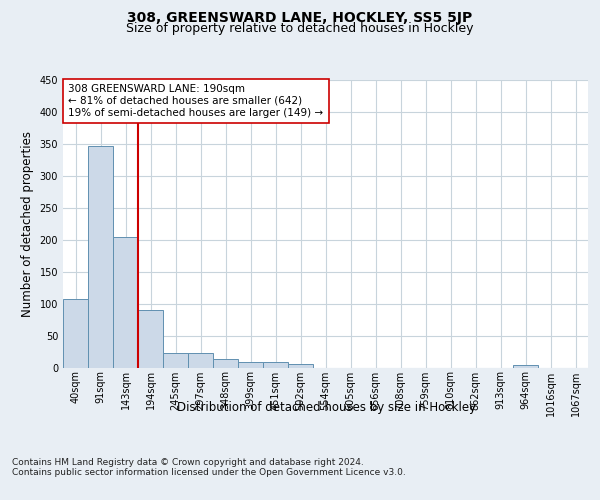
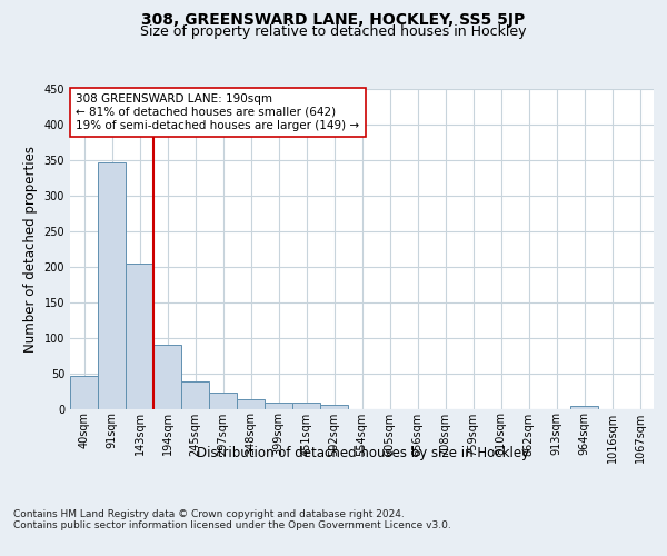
40sqm: 107 -> 46
245sqm: 23 -> 38
